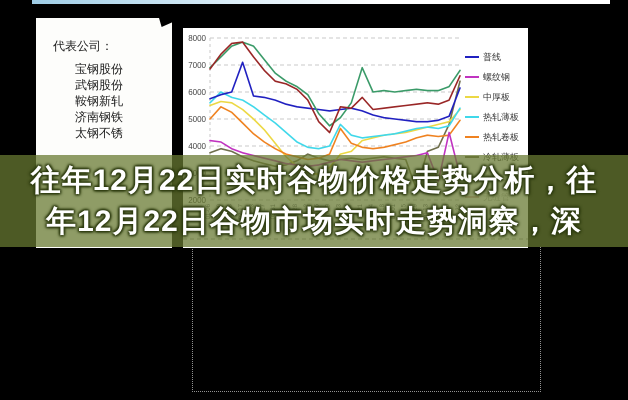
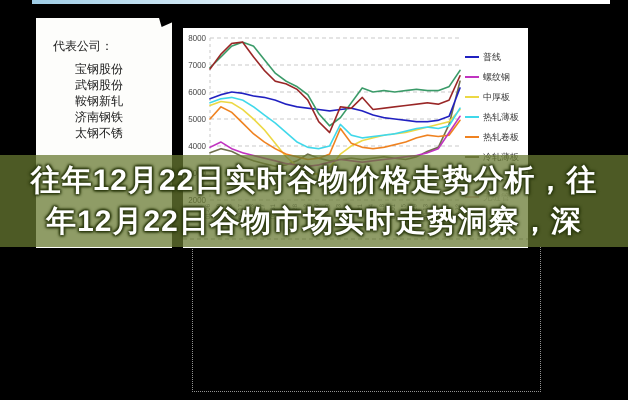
螺纹钢/01-06: 4200 -> 4000
热轧薄板/01-20: 6000 -> 5800
普线/02-17: 7100 -> 6000
中厚板/07-07: 3800 -> 4000
镀锌板/07-21: 6900 -> 6200
冷轧薄板/09-29: 2400 -> 3600
螺纹钢/10-27: 2700 -> 3900
螺纹钢/12-22: 2900 -> 5100
